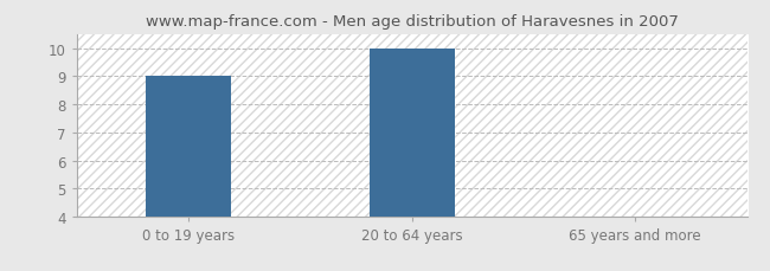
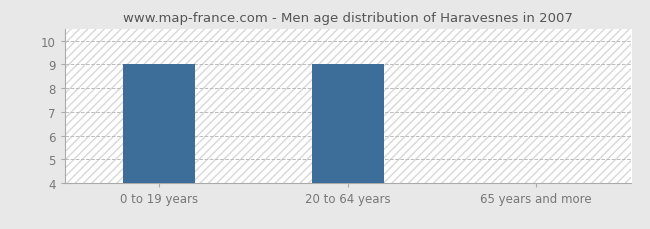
20 to 64 years: 10.00 -> 9.00
